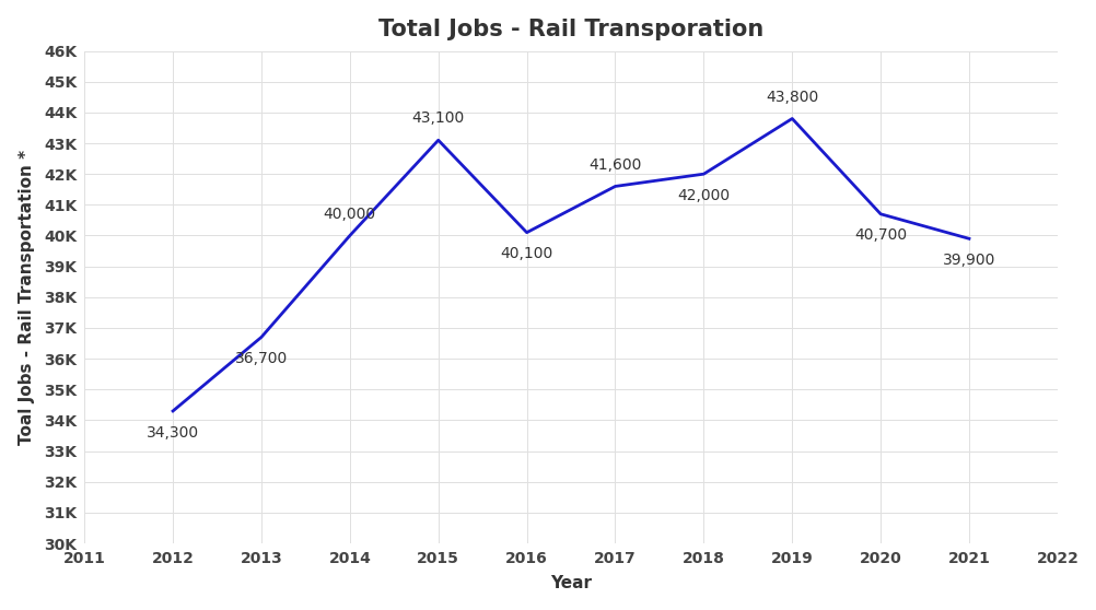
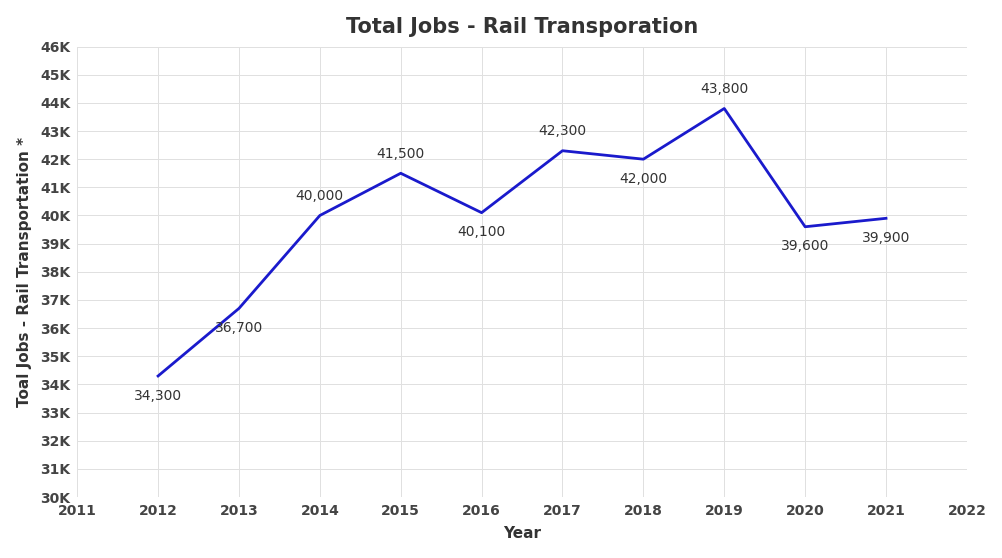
2015: 43,100 -> 41,500
2017: 41,600 -> 42,300
2020: 40,700 -> 39,600
